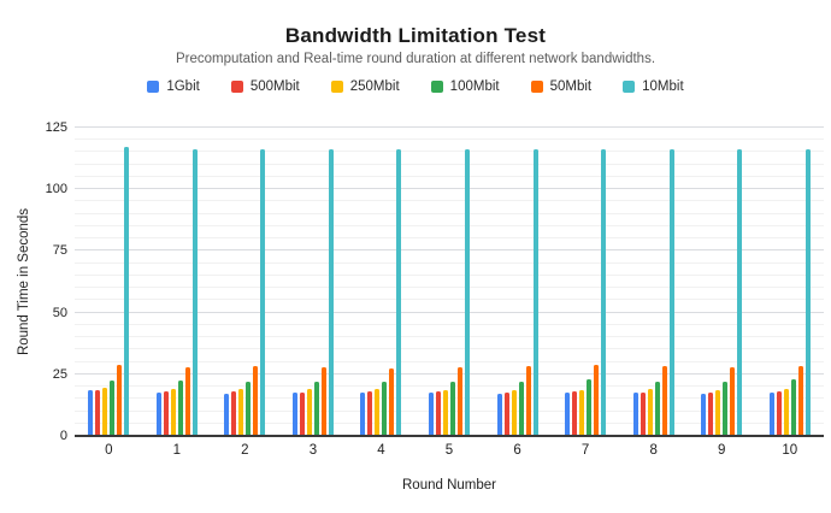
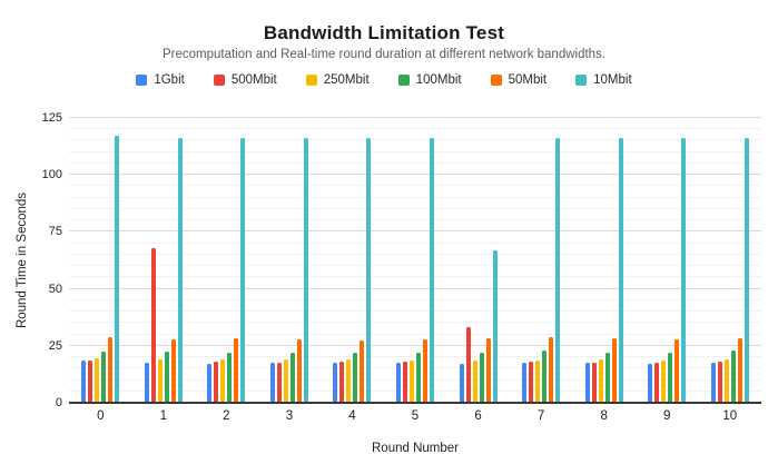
500Mbit/1: 18 -> 68
500Mbit/6: 18 -> 33
10Mbit/6: 116 -> 67
